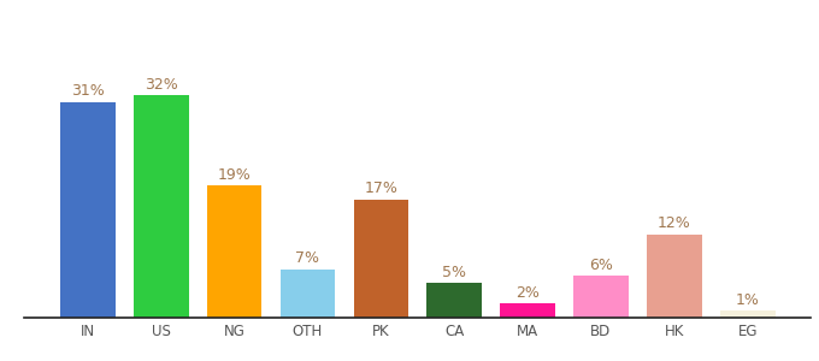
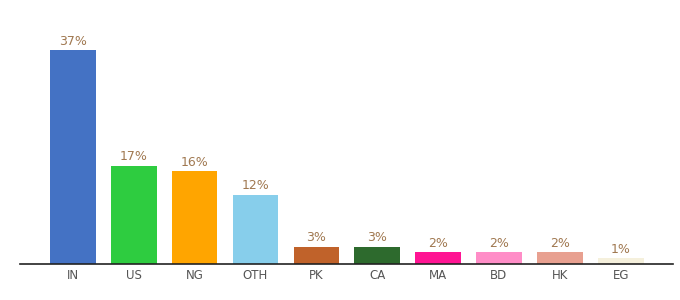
IN: 31% -> 37%
US: 32% -> 17%
NG: 19% -> 16%
OTH: 7% -> 12%
PK: 17% -> 3%
CA: 5% -> 3%
BD: 6% -> 2%
HK: 12% -> 2%
